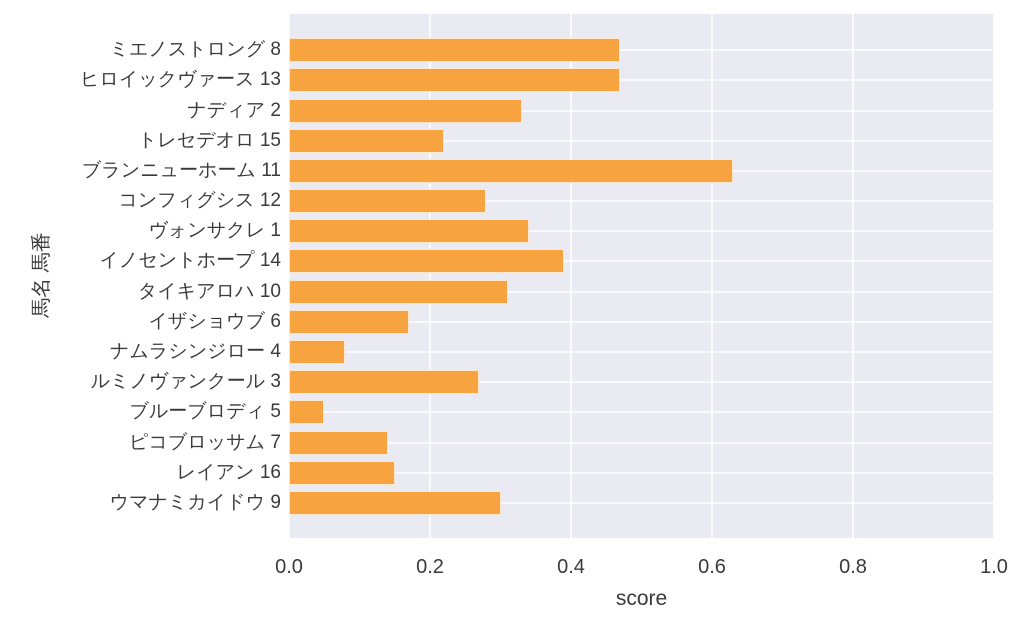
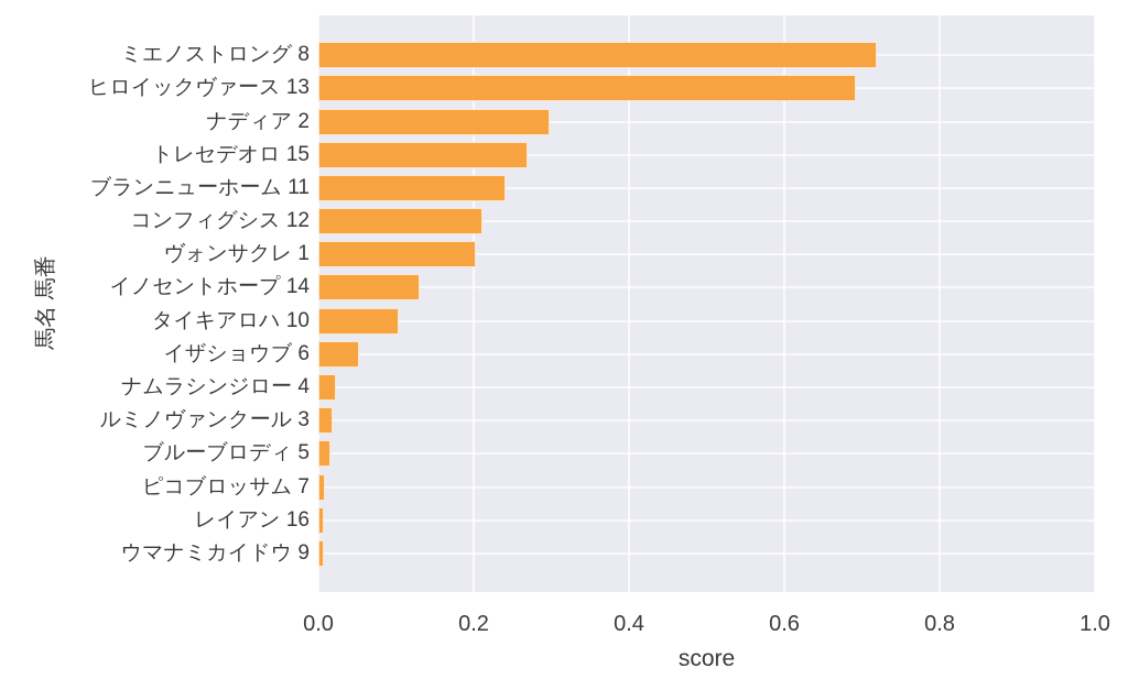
ミエノストロング 8: 0.47 -> 0.72
ヒロイックヴァース 13: 0.47 -> 0.69
ナディア 2: 0.33 -> 0.30
トレセデオロ 15: 0.22 -> 0.27
ブランニューホーム 11: 0.63 -> 0.24
コンフィグシス 12: 0.28 -> 0.21
ヴォンサクレ 1: 0.34 -> 0.20
イノセントホープ 14: 0.39 -> 0.13
タイキアロハ 10: 0.31 -> 0.10
イザショウブ 6: 0.17 -> 0.05
ナムラシンジロー 4: 0.08 -> 0.02
ルミノヴァンクール 3: 0.27 -> 0.02
ブルーブロディ 5: 0.05 -> 0.02
ピコブロッサム 7: 0.14 -> 0.01
レイアン 16: 0.15 -> 0.01
ウマナミカイドウ 9: 0.30 -> 0.01
